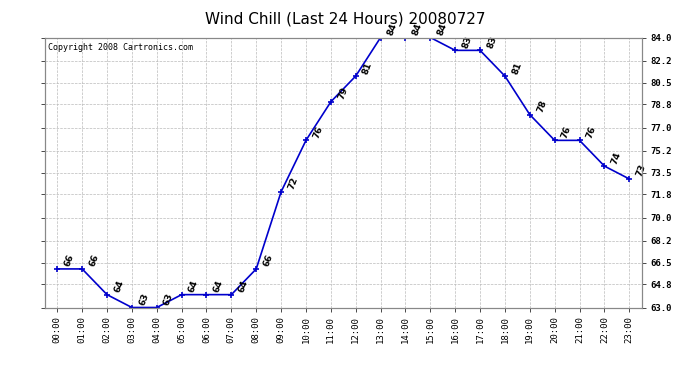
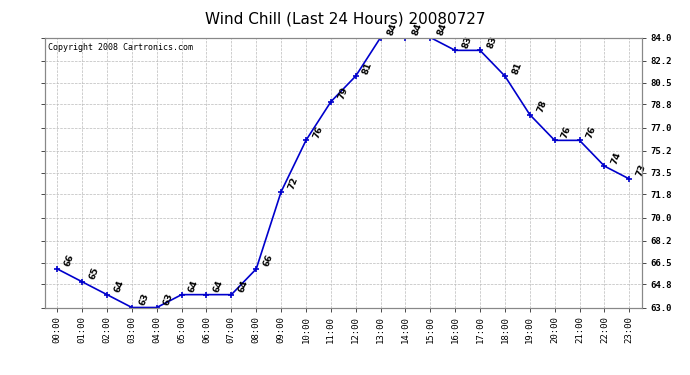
01:00: 66 -> 65
